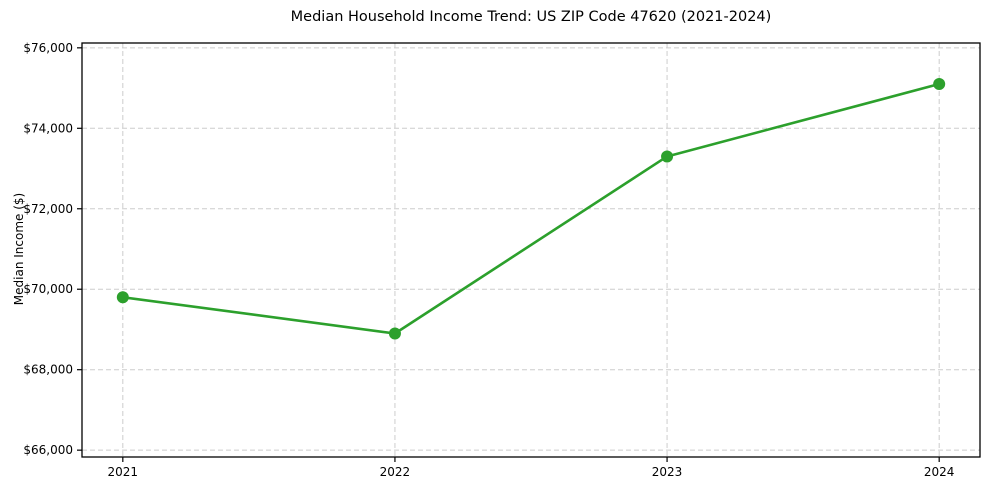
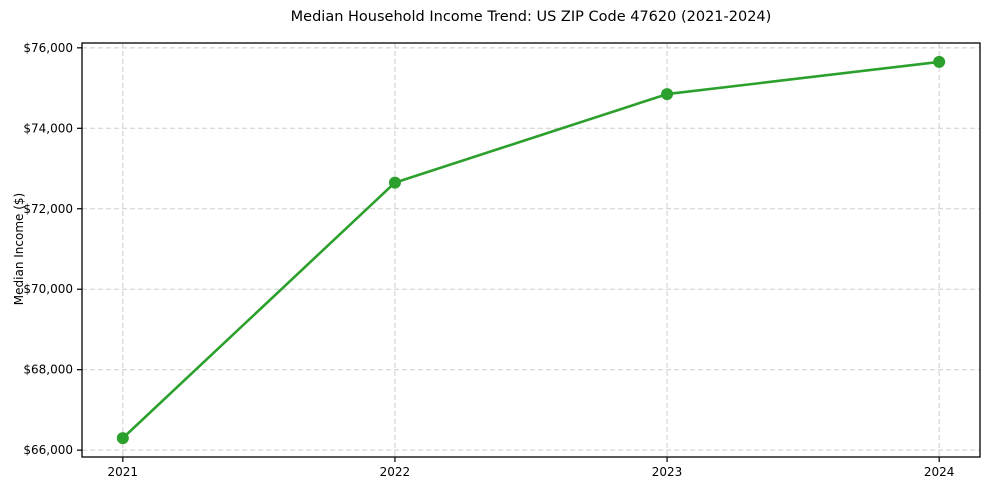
2021: $69800 -> $66300
2022: $68900 -> $72600
2023: $73300 -> $74800
2024: $75100 -> $75600
